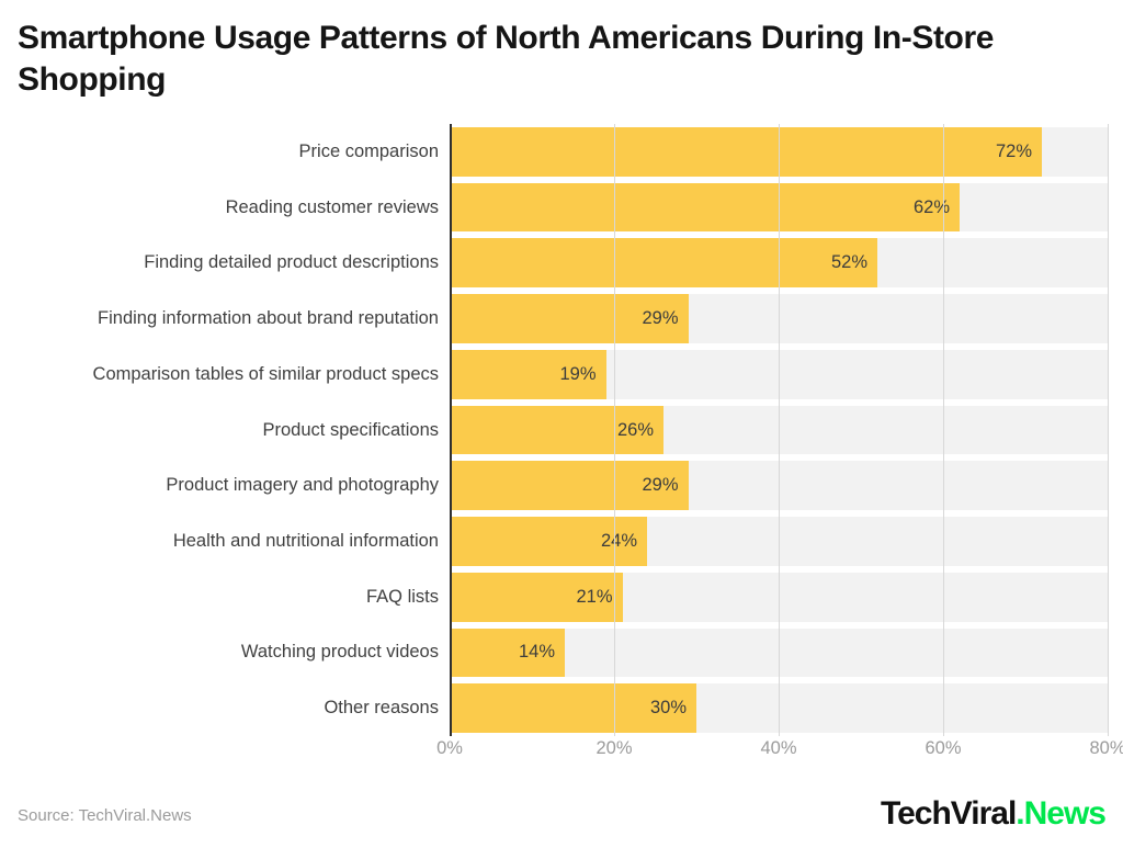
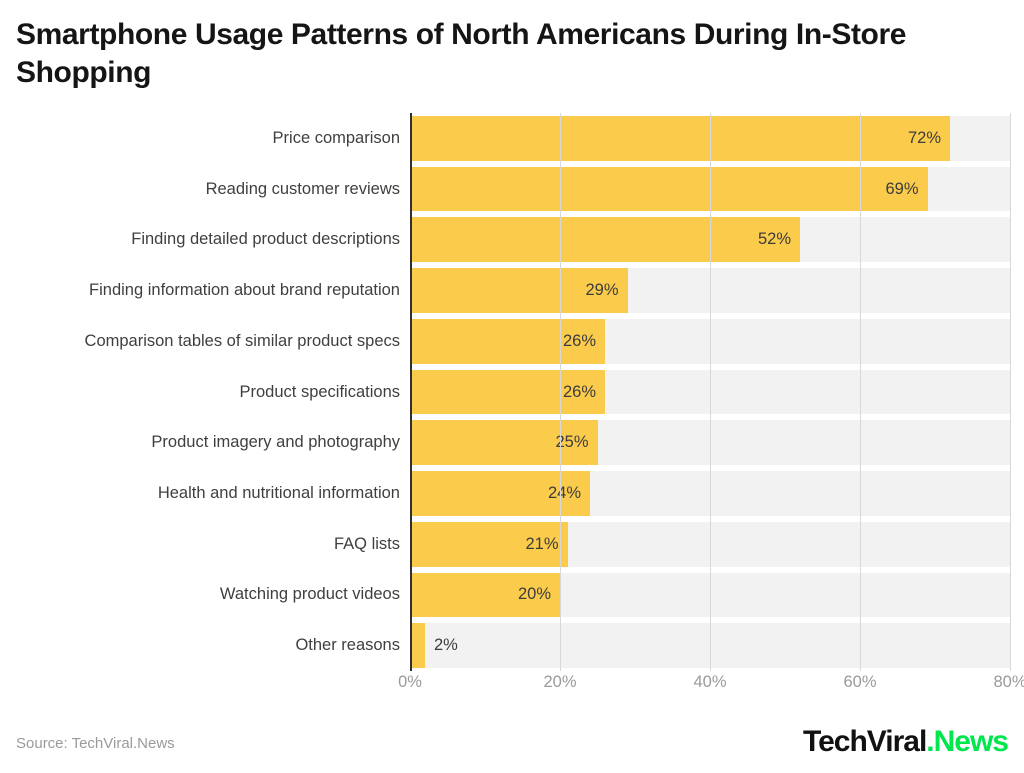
Reading customer reviews: 62% -> 69%
Comparison tables of similar product specs: 19% -> 26%
Product imagery and photography: 29% -> 25%
Watching product videos: 14% -> 20%
Other reasons: 30% -> 2%
